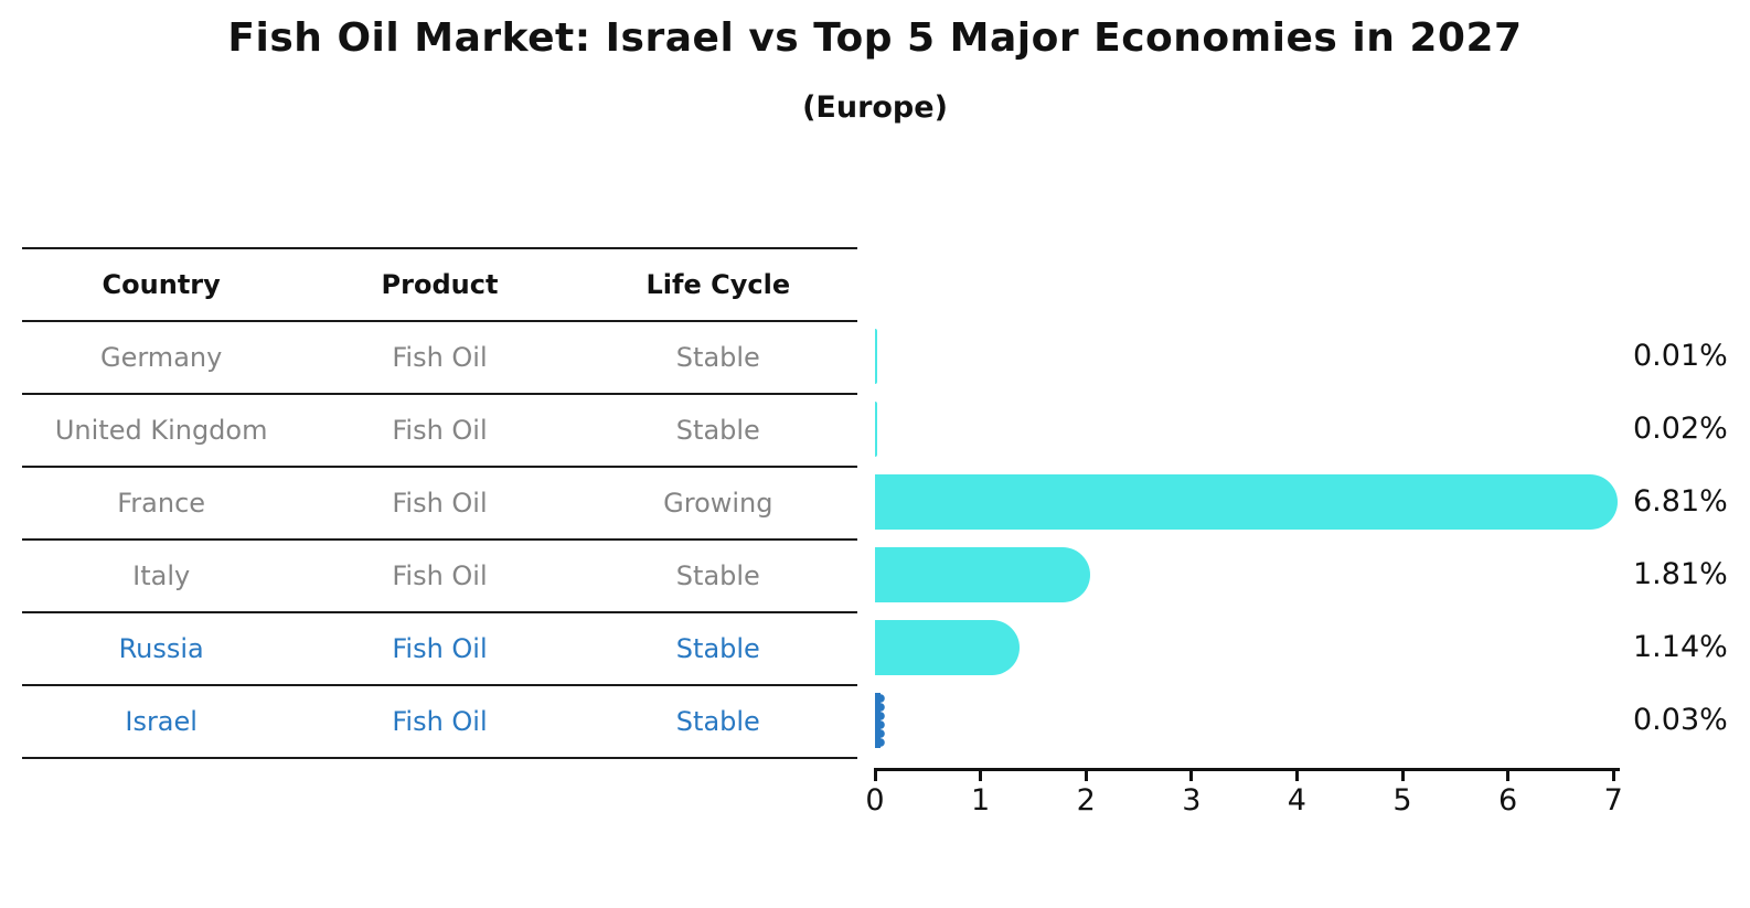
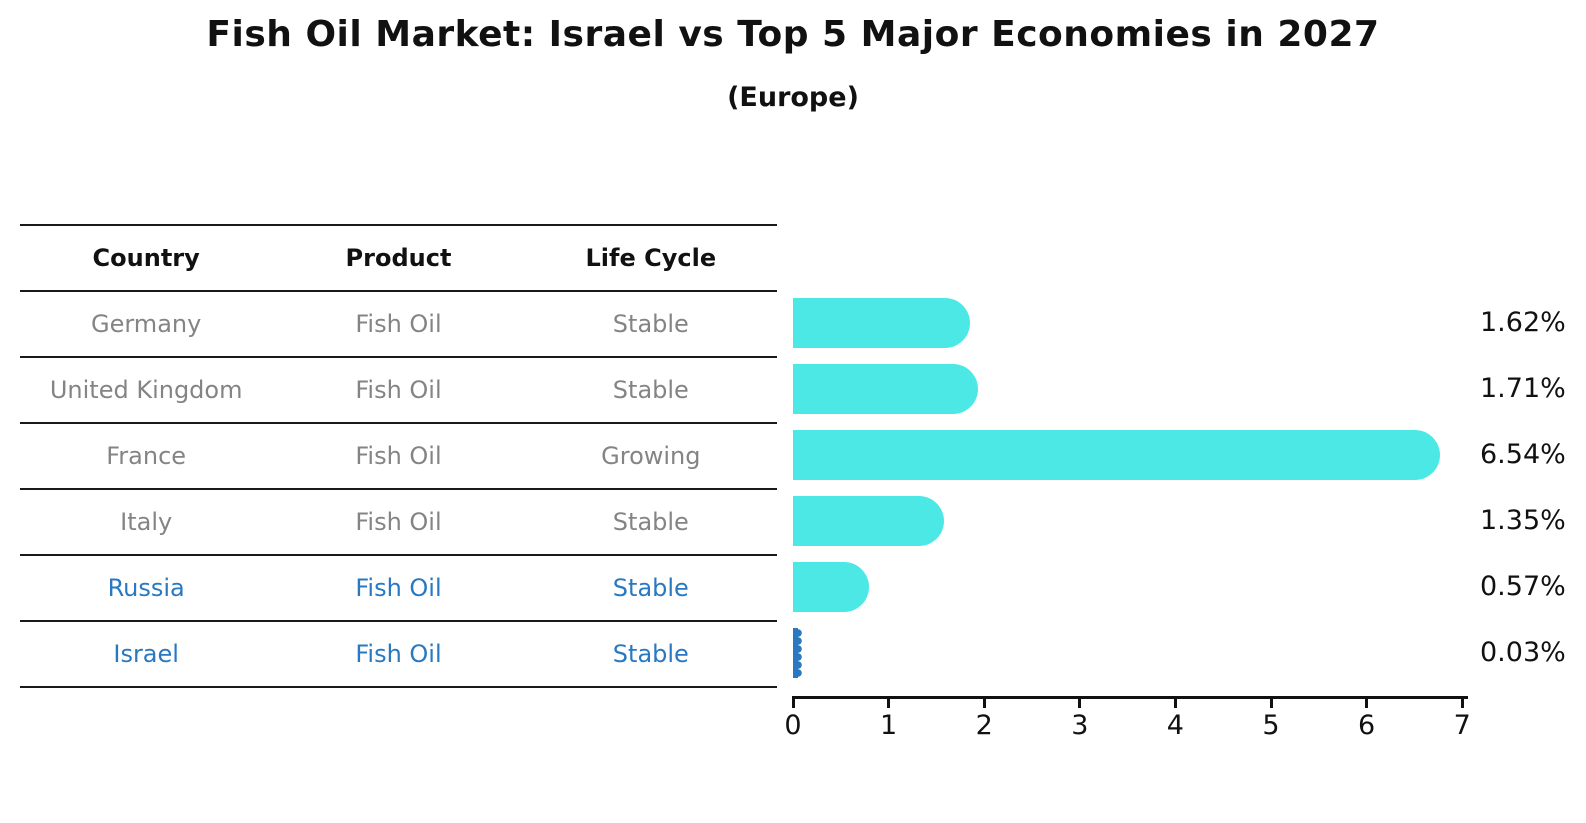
Germany: 0.01% -> 1.62%
United Kingdom: 0.02% -> 1.71%
France: 6.81% -> 6.54%
Italy: 1.81% -> 1.35%
Russia: 1.14% -> 0.57%
